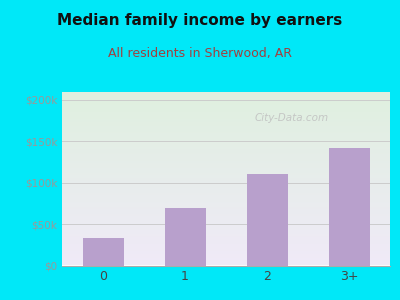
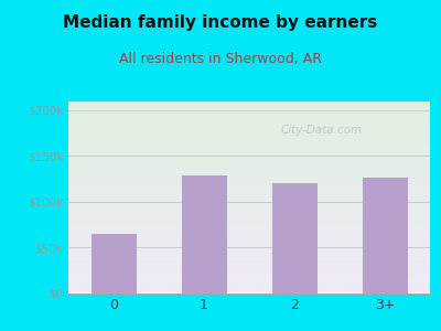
0: $33k -> $64k
1: $70k -> $128k
2: $110k -> $120k
3+: $142k -> $126k
